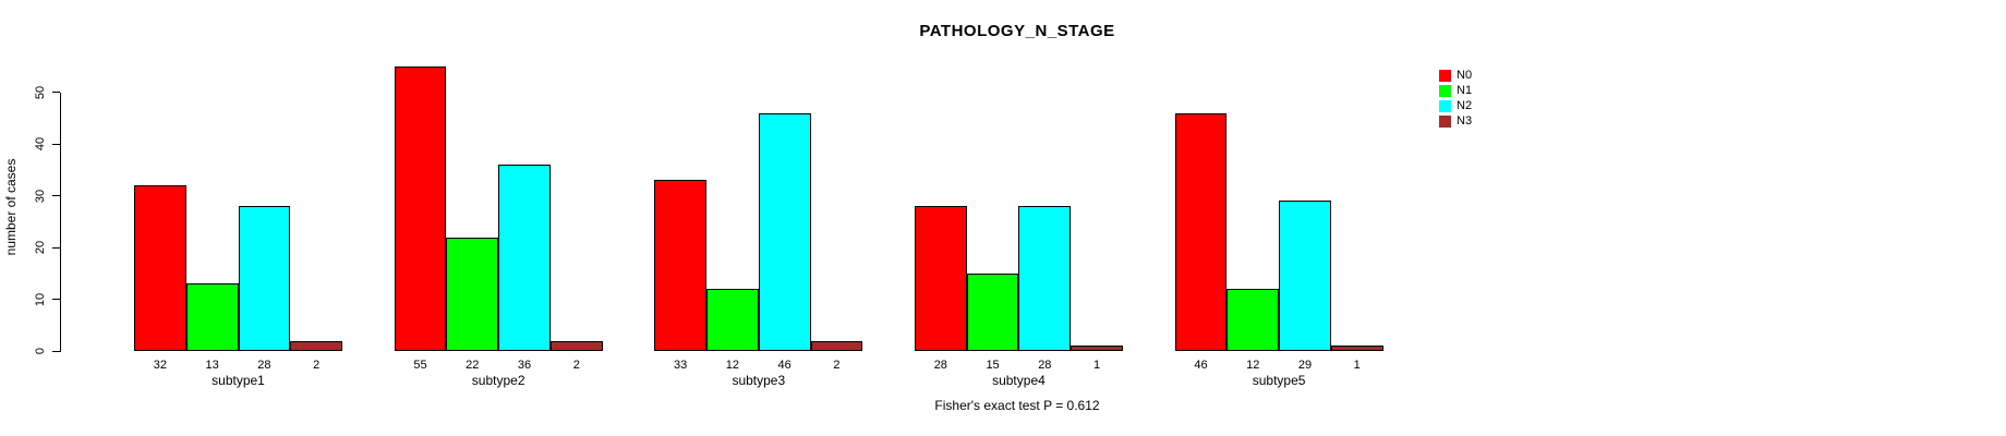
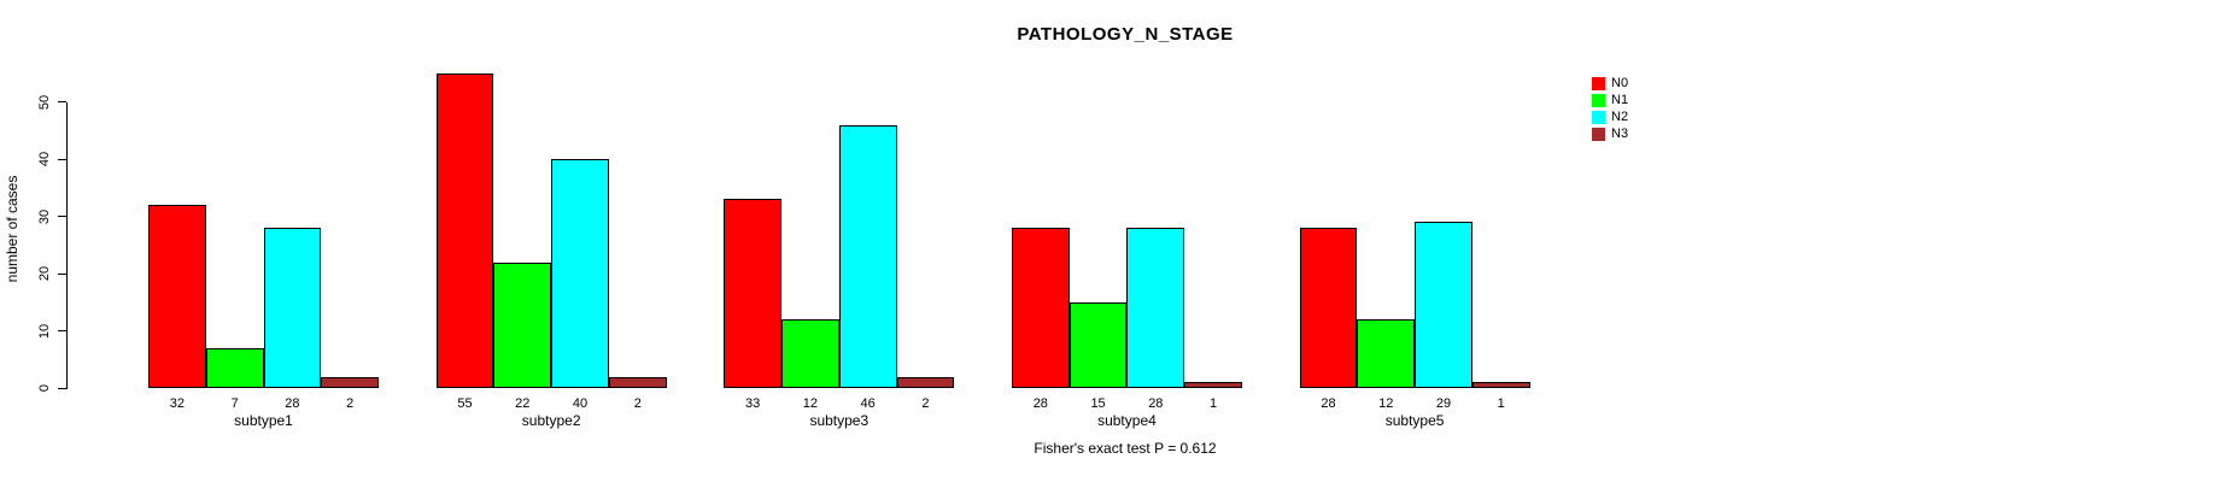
N1/subtype1: 13 -> 7
N2/subtype2: 36 -> 40
N0/subtype5: 46 -> 28
